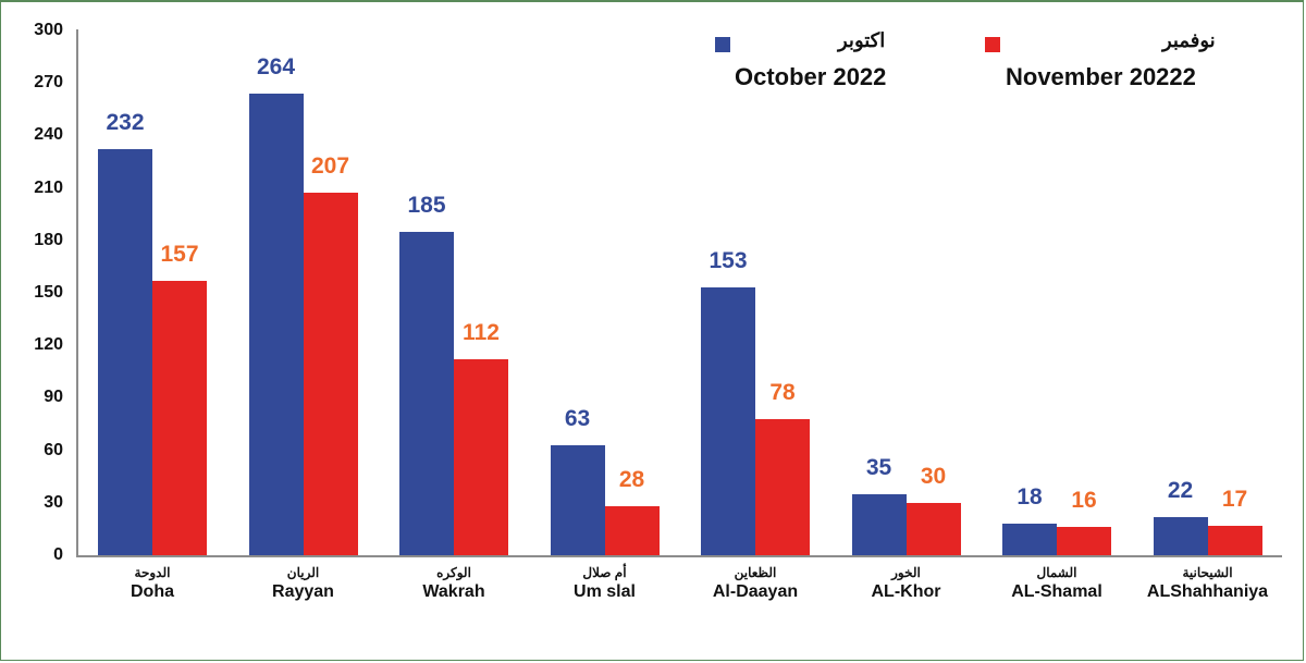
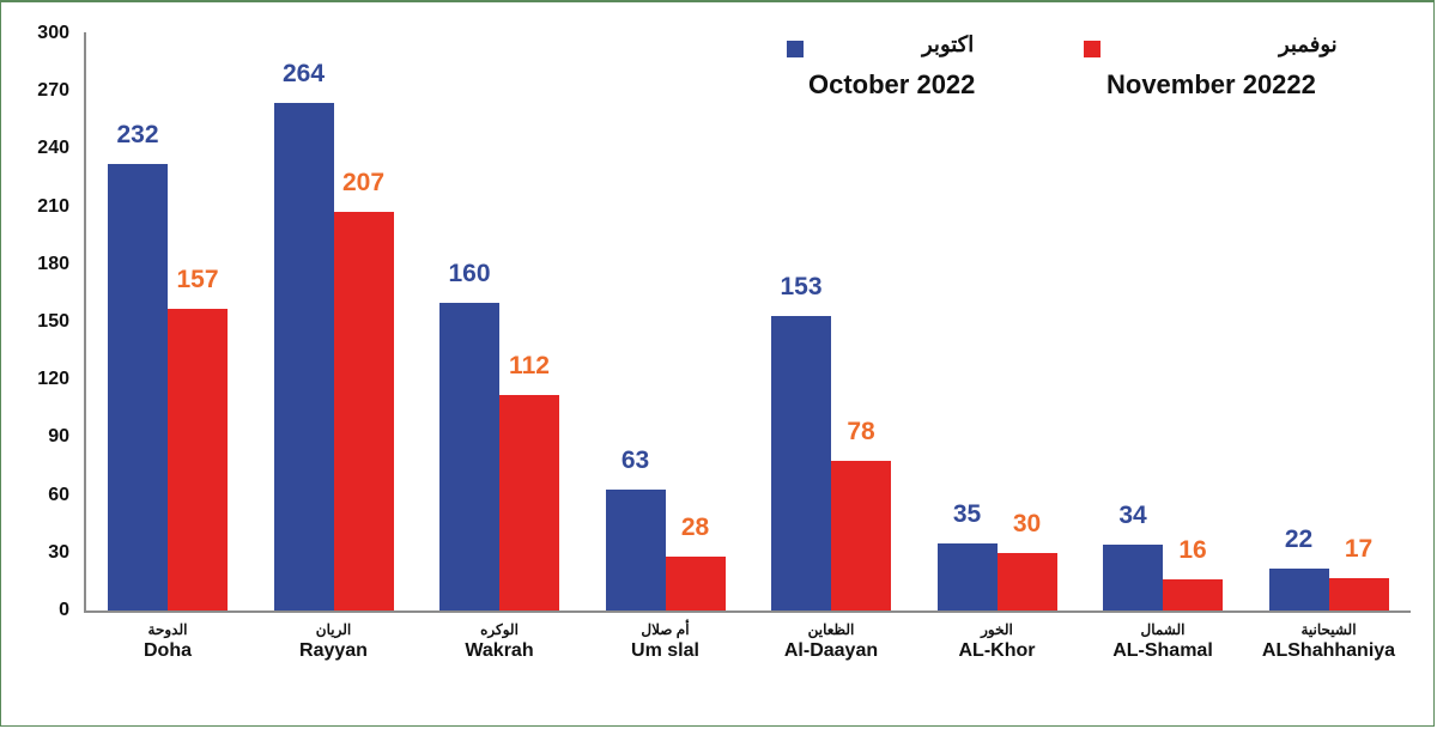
October 2022/Wakrah: 185 -> 160
October 2022/AL-Shamal: 18 -> 34
